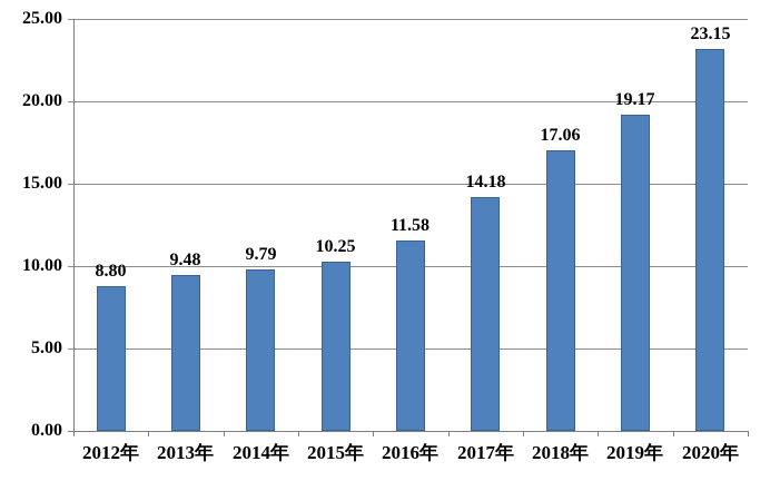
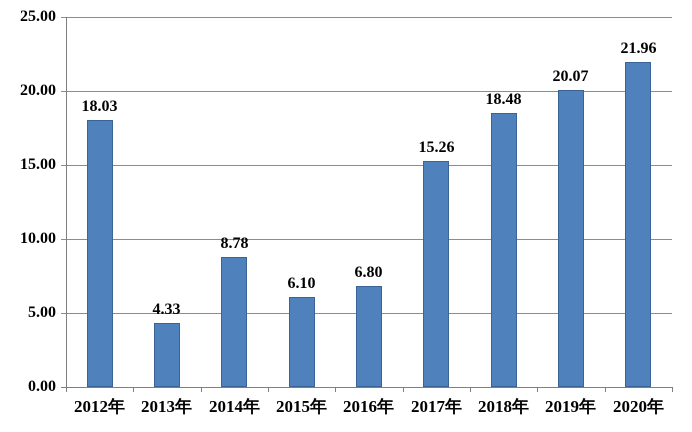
2012年: 8.80 -> 18.03
2013年: 9.48 -> 4.33
2014年: 9.79 -> 8.78
2015年: 10.25 -> 6.10
2016年: 11.58 -> 6.80
2017年: 14.18 -> 15.26
2018年: 17.06 -> 18.48
2019年: 19.17 -> 20.07
2020年: 23.15 -> 21.96
